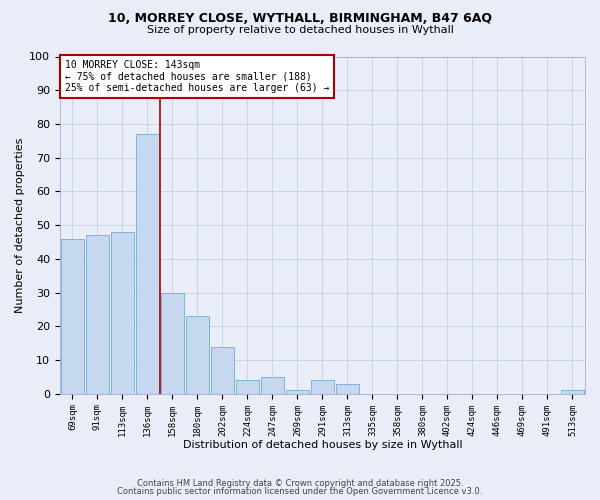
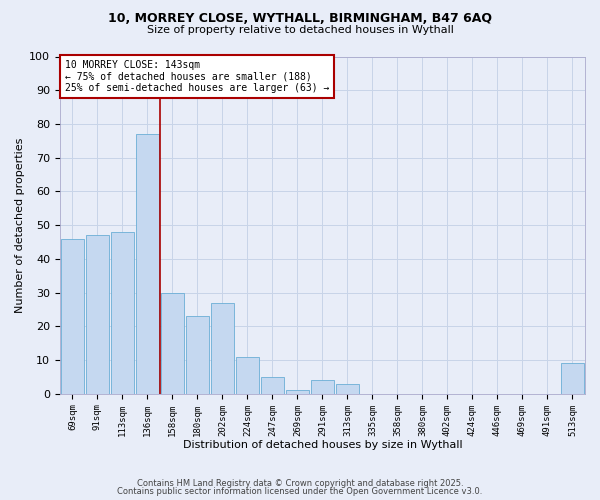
202sqm: 14 -> 27
224sqm: 4 -> 11
513sqm: 1 -> 9
